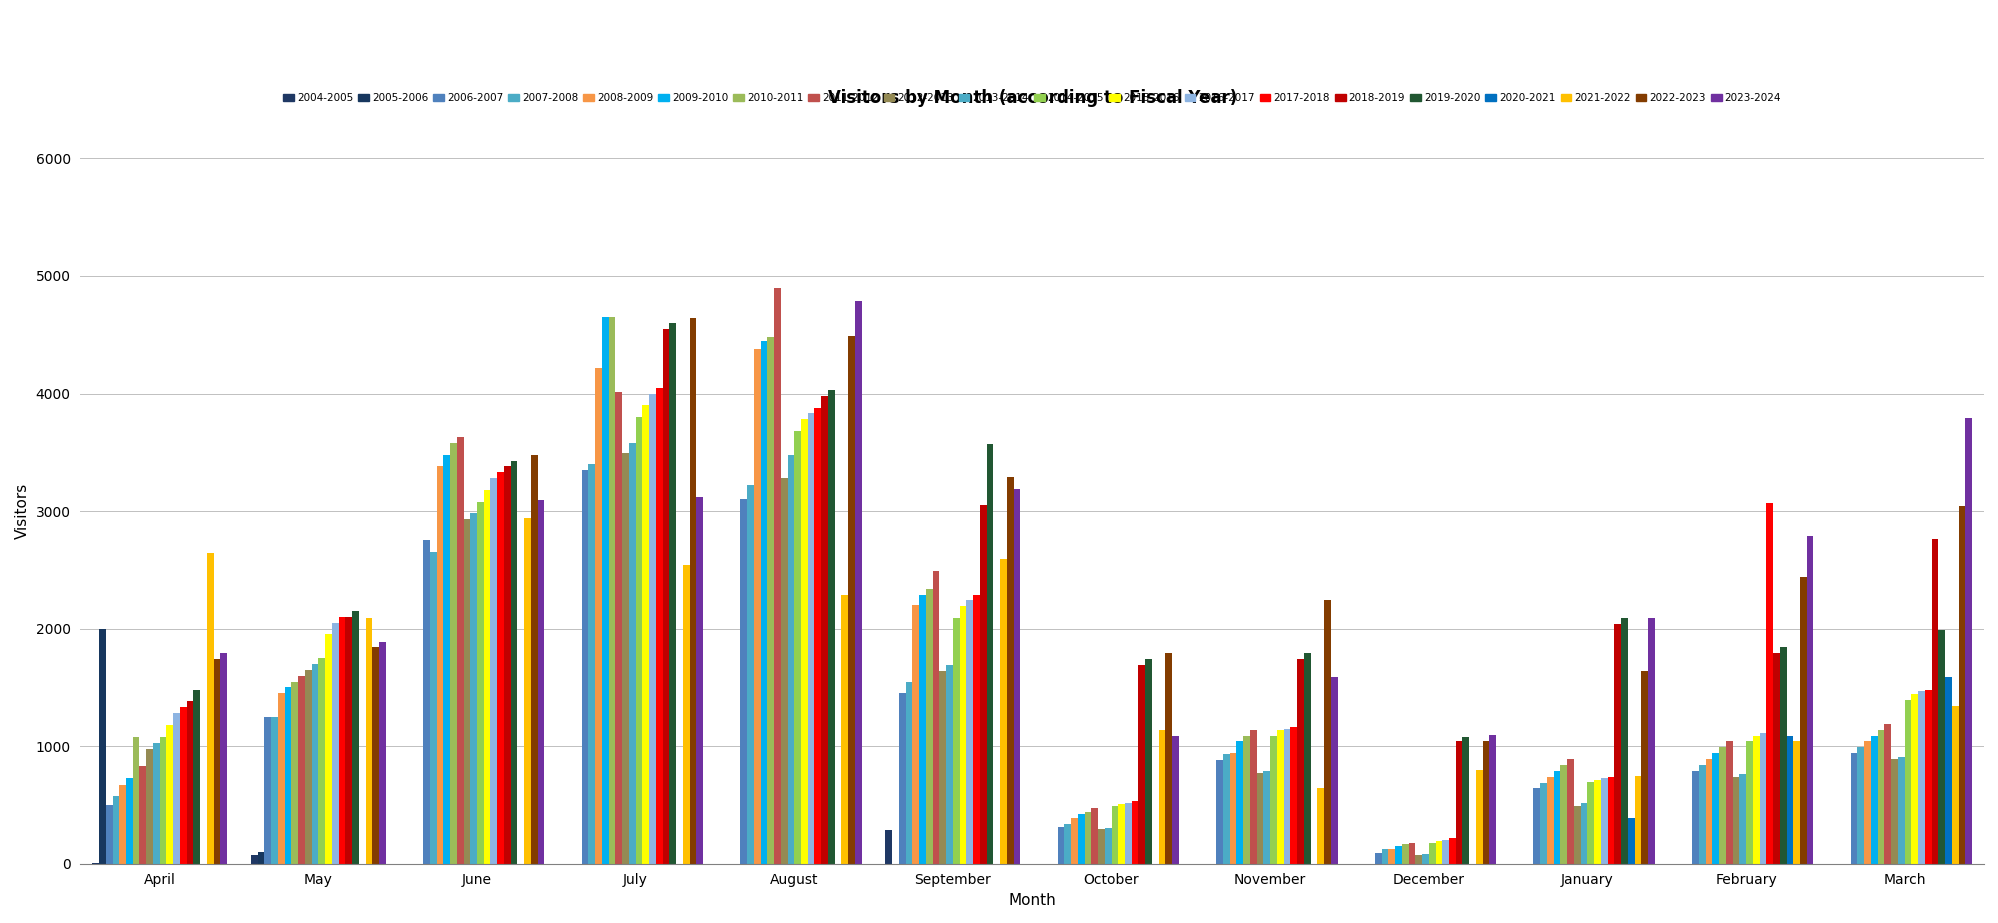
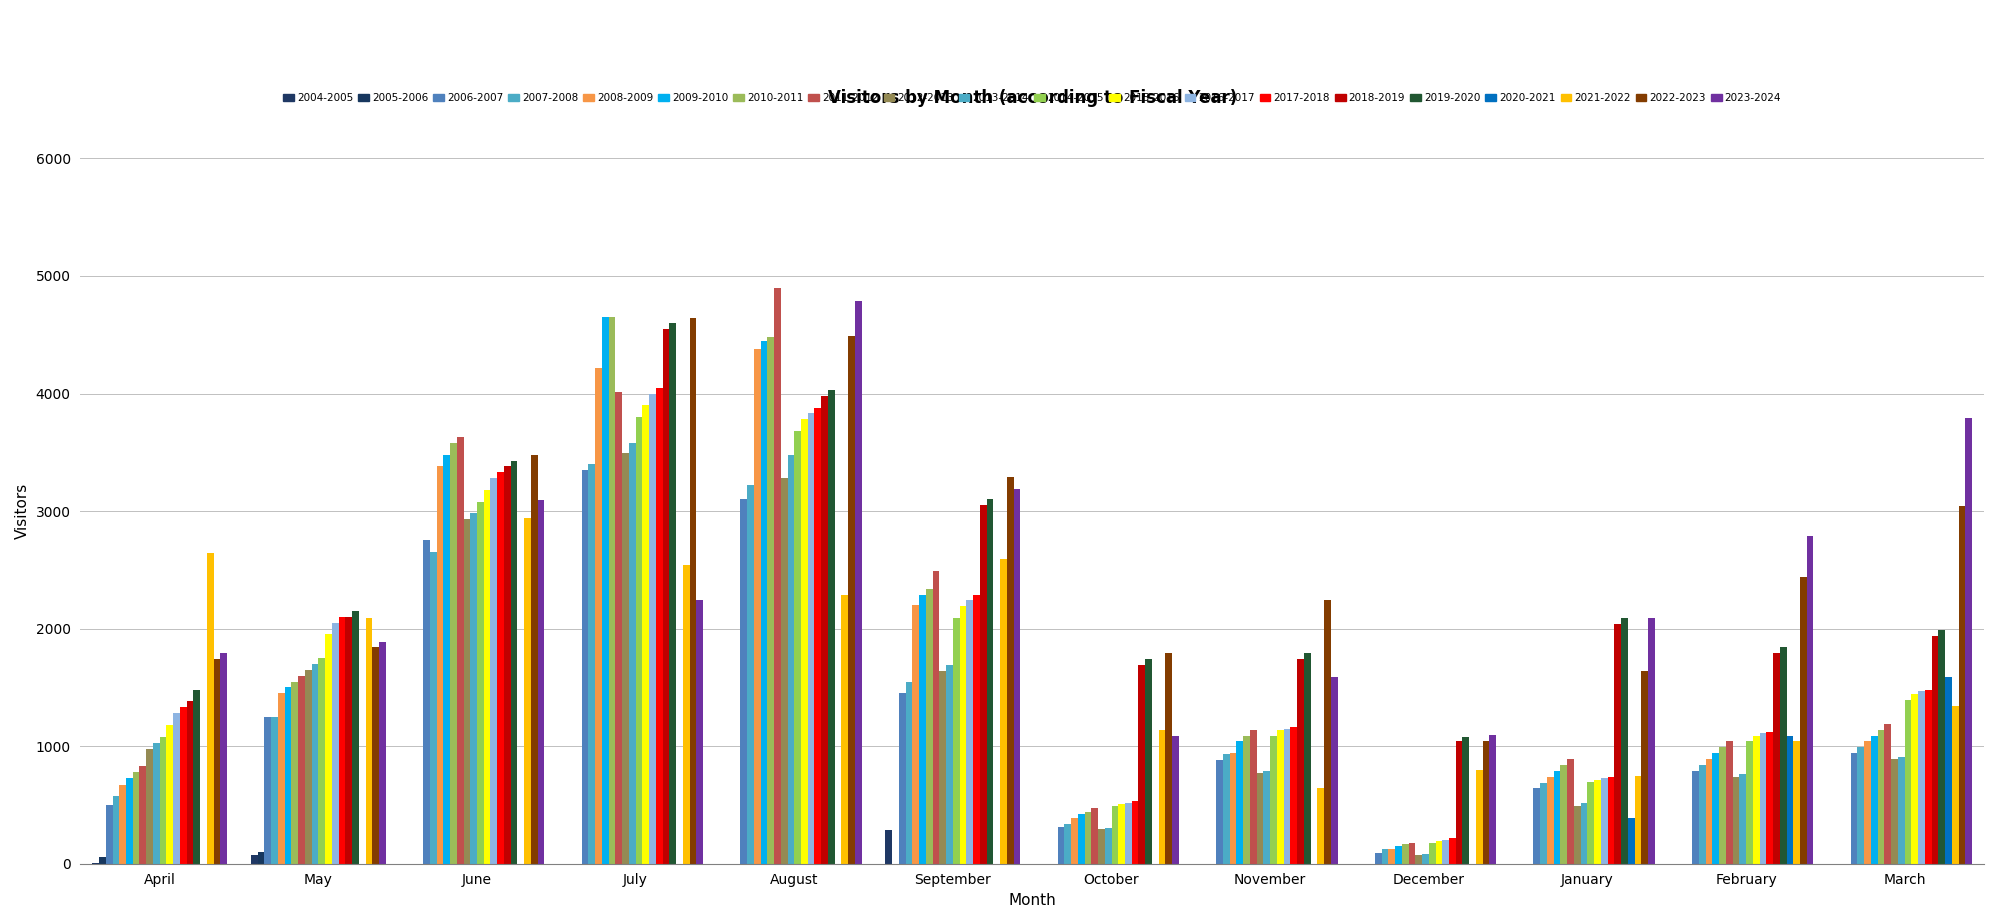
2005-2006/April: 2000 -> 60
2010-2011/April: 1080 -> 780
2023-2024/July: 3120 -> 2240
2019-2020/September: 3570 -> 3100
2017-2018/February: 3070 -> 1120
2018-2019/March: 2760 -> 1940
